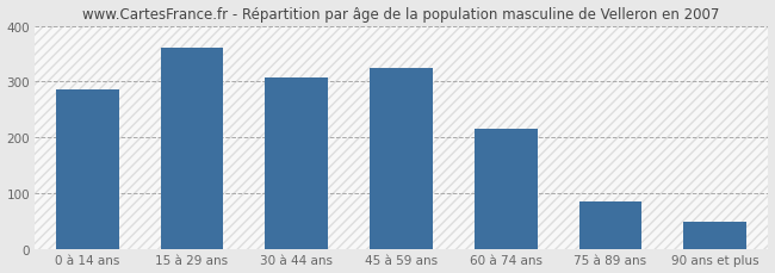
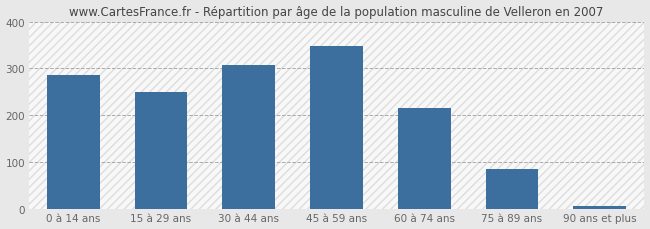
15 à 29 ans: 360 -> 250
45 à 59 ans: 325 -> 347
90 ans et plus: 50 -> 7
